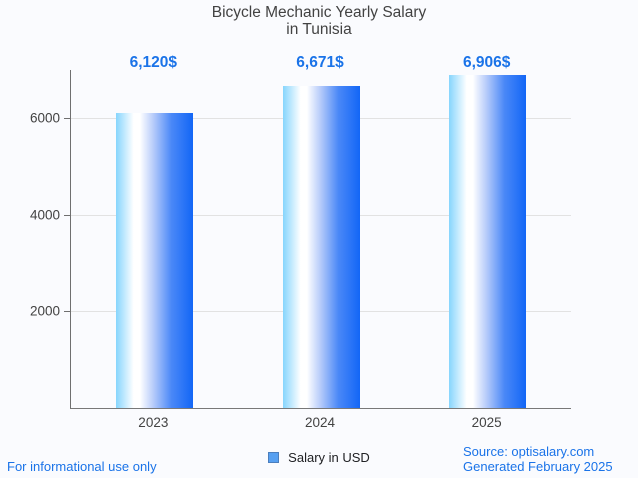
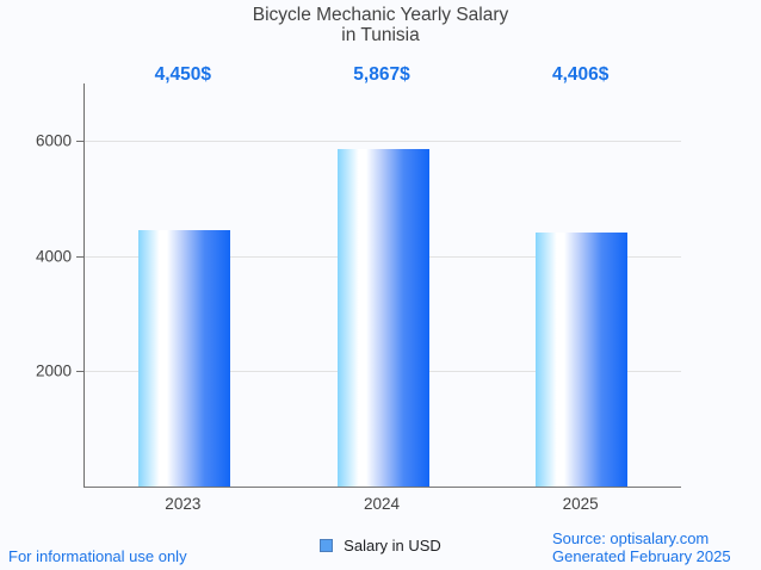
2023: 6,120 -> 4,450
2024: 6,671 -> 5,867
2025: 6,906 -> 4,406
